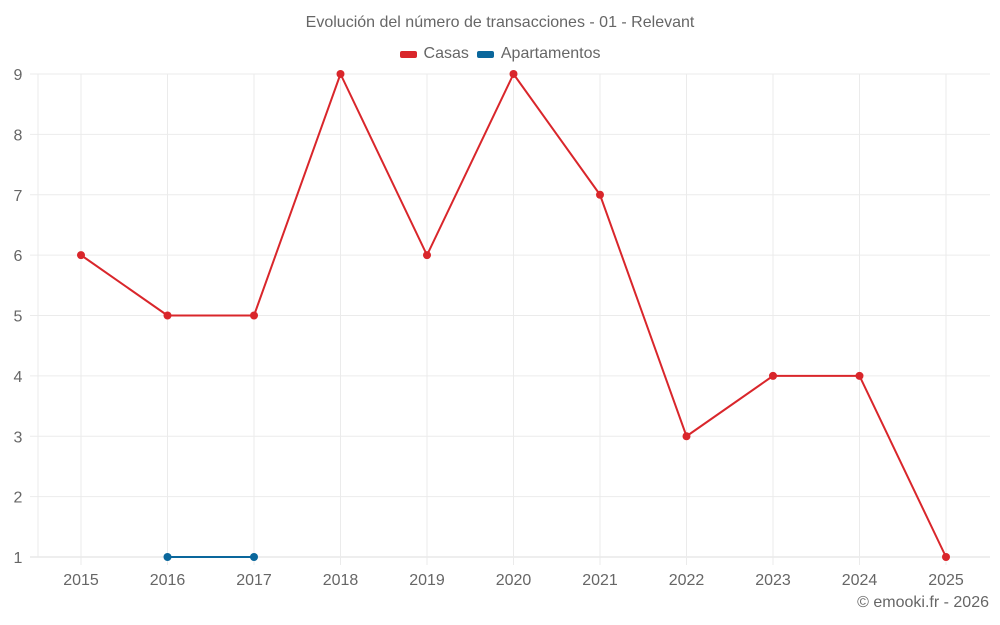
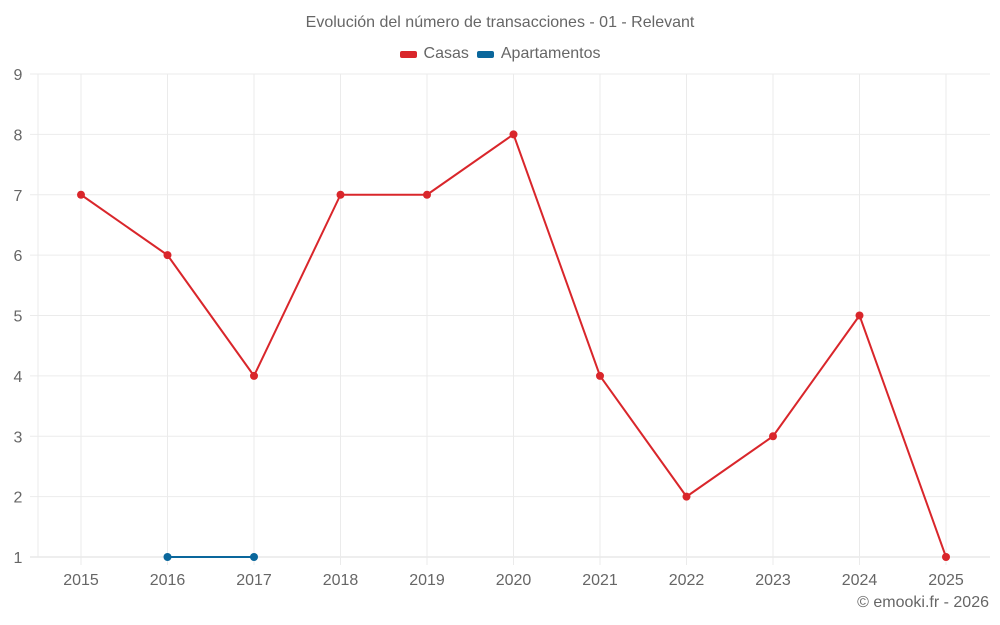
Casas/2015: 6 -> 7
Casas/2016: 5 -> 6
Casas/2017: 5 -> 4
Casas/2018: 9 -> 7
Casas/2019: 6 -> 7
Casas/2020: 9 -> 8
Casas/2021: 7 -> 4
Casas/2022: 3 -> 2
Casas/2023: 4 -> 3
Casas/2024: 4 -> 5
